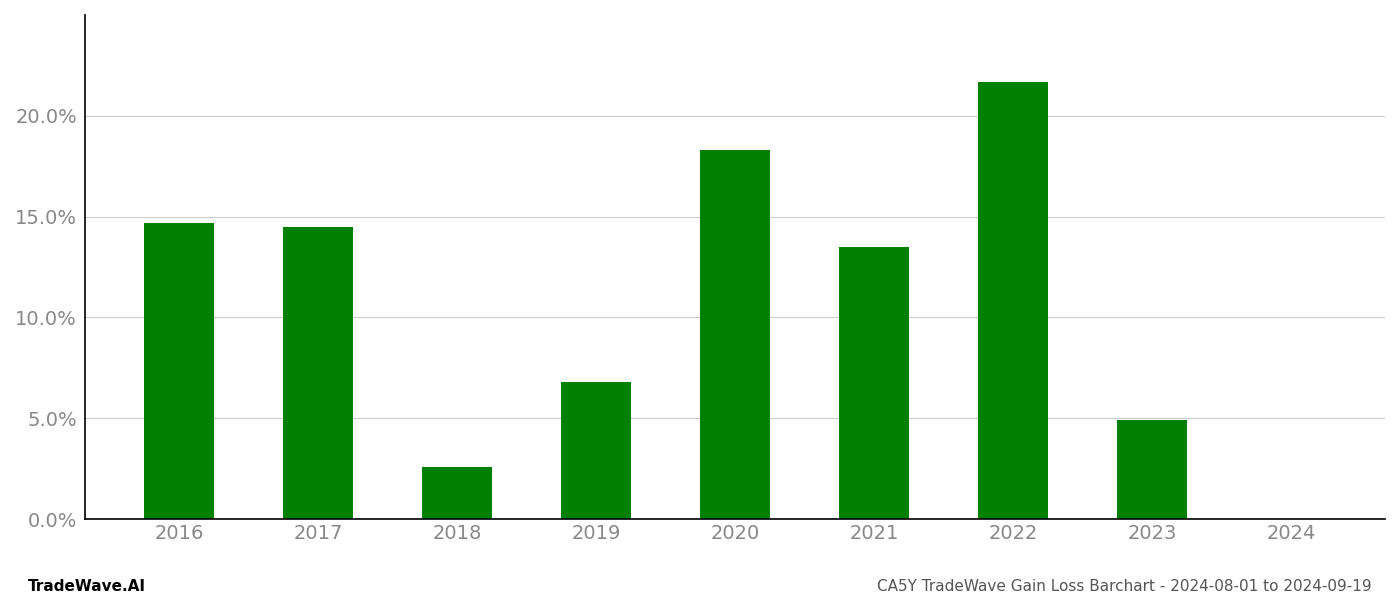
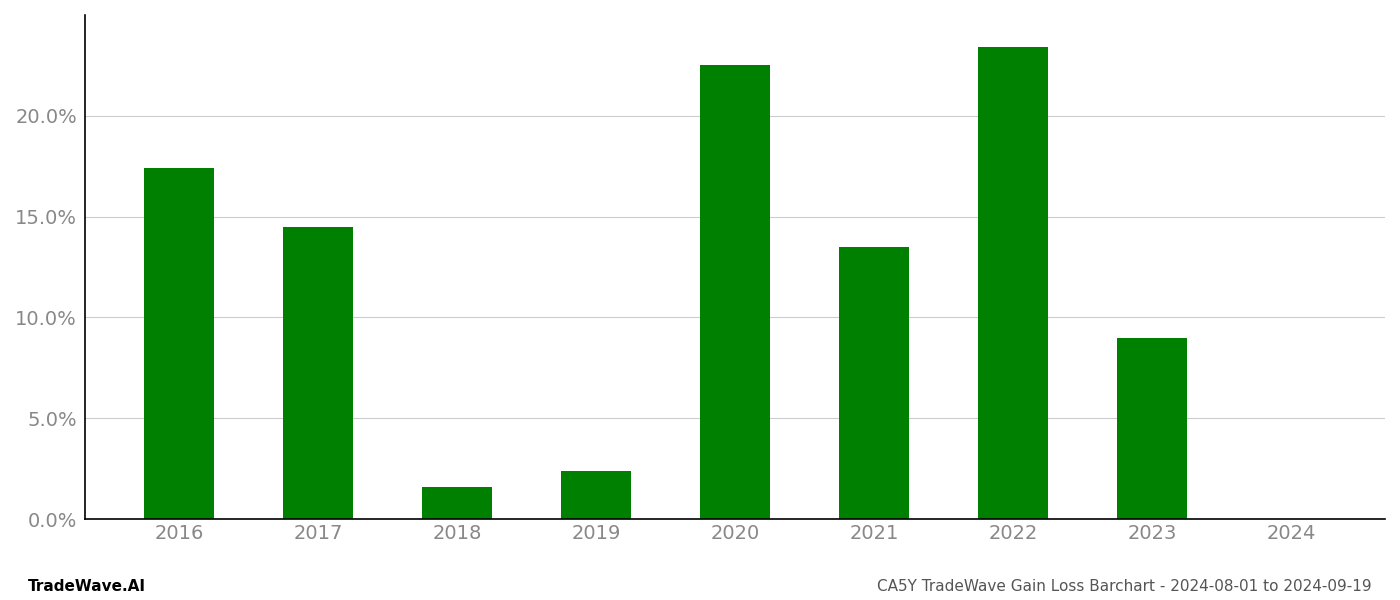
2016: 14.7% -> 17.4%
2018: 2.6% -> 1.6%
2019: 6.8% -> 2.4%
2020: 18.3% -> 22.5%
2022: 21.7% -> 23.4%
2023: 4.9% -> 9.0%
